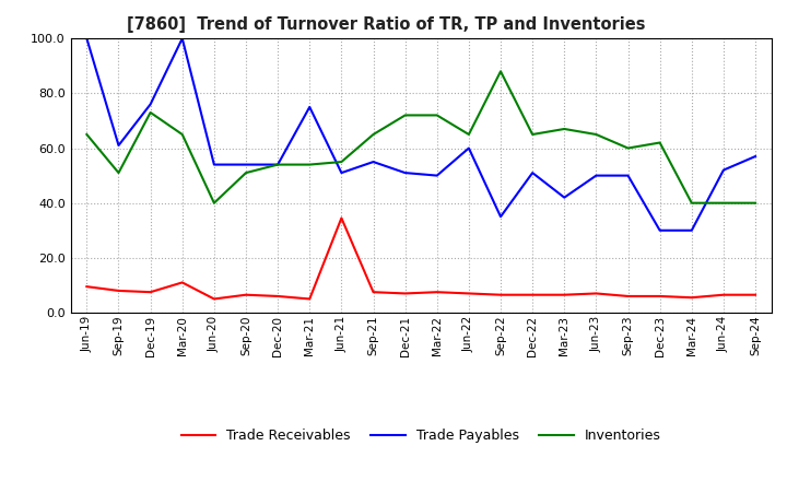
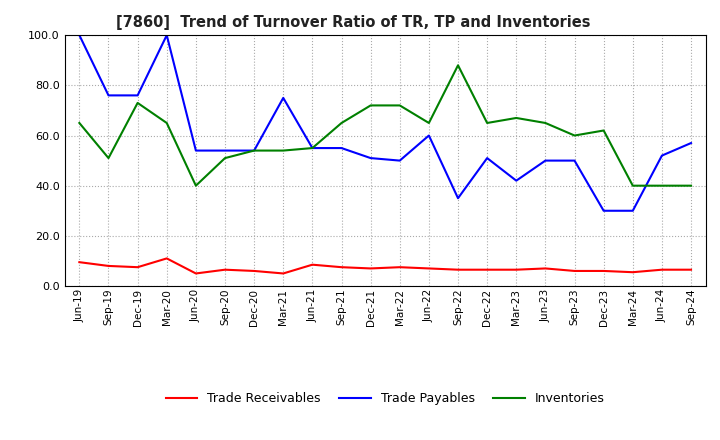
Trade Payables/Sep-19: 61 -> 76
Trade Receivables/Jun-21: 34.5 -> 8.5
Trade Payables/Jun-21: 51 -> 55
